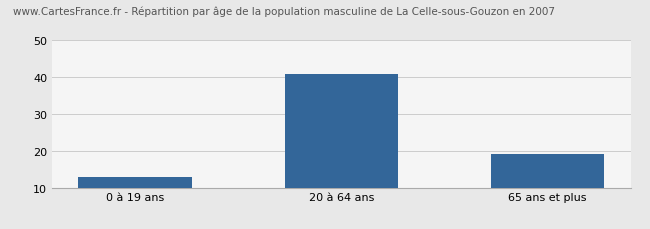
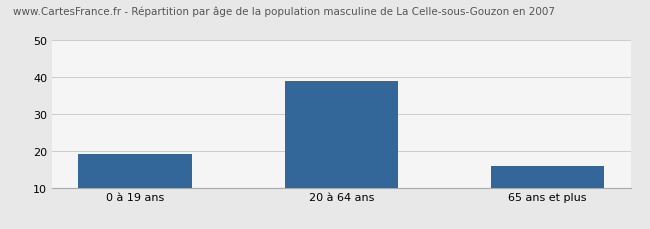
0 à 19 ans: 13 -> 19
20 à 64 ans: 41 -> 39
65 ans et plus: 19 -> 16
